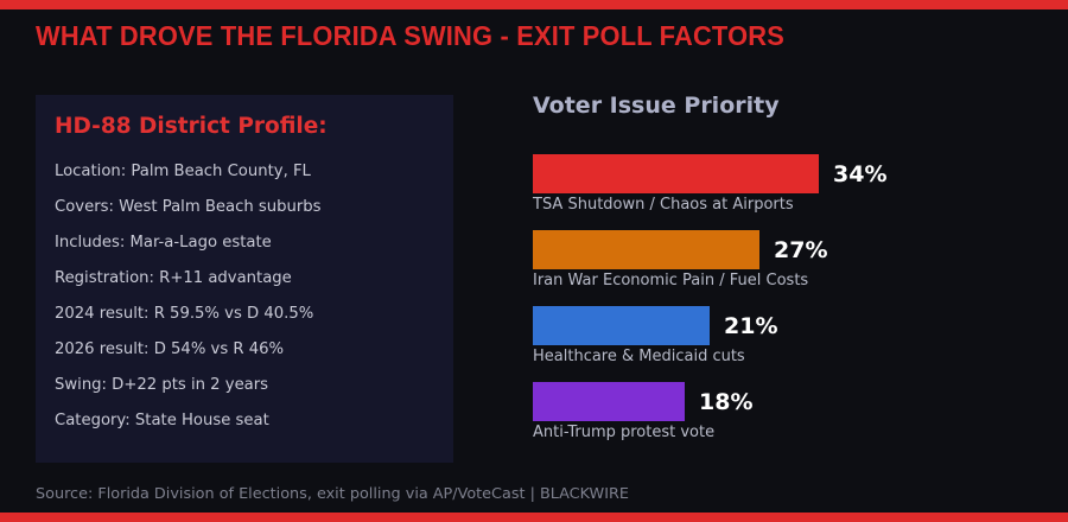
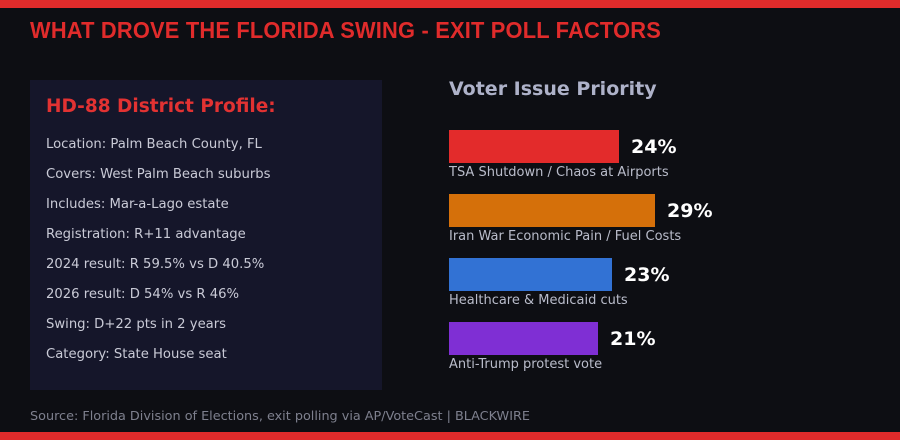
TSA Shutdown / Chaos at Airports: 34% -> 24%
Iran War Economic Pain / Fuel Costs: 27% -> 29%
Healthcare & Medicaid cuts: 21% -> 23%
Anti-Trump protest vote: 18% -> 21%
